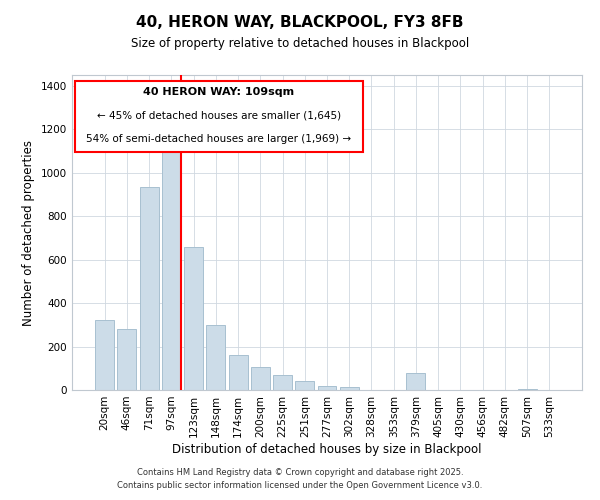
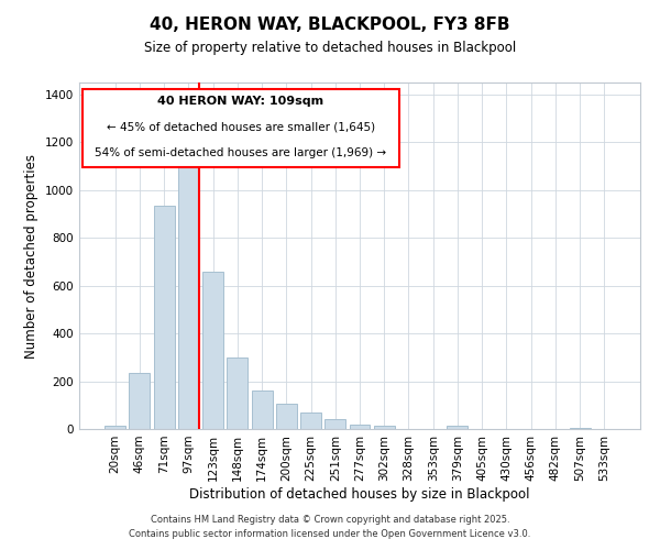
20sqm: 320 -> 15
46sqm: 280 -> 235
379sqm: 80 -> 15
